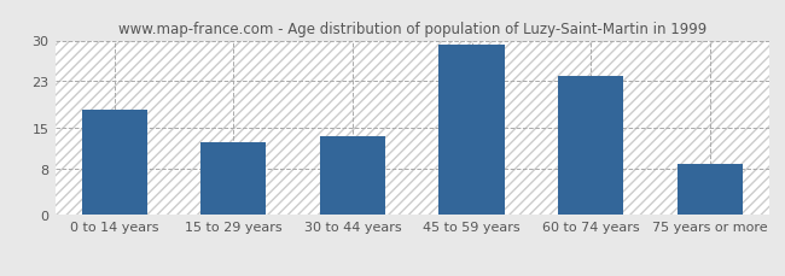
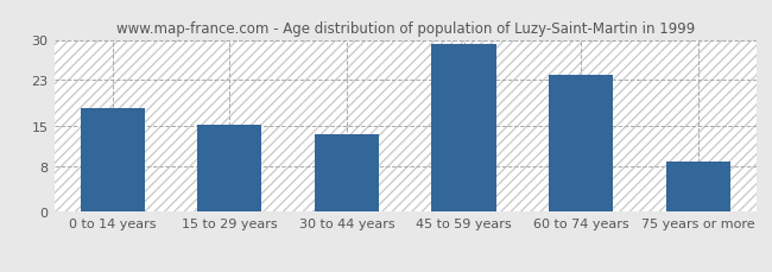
15 to 29 years: 12.5 -> 15.1
